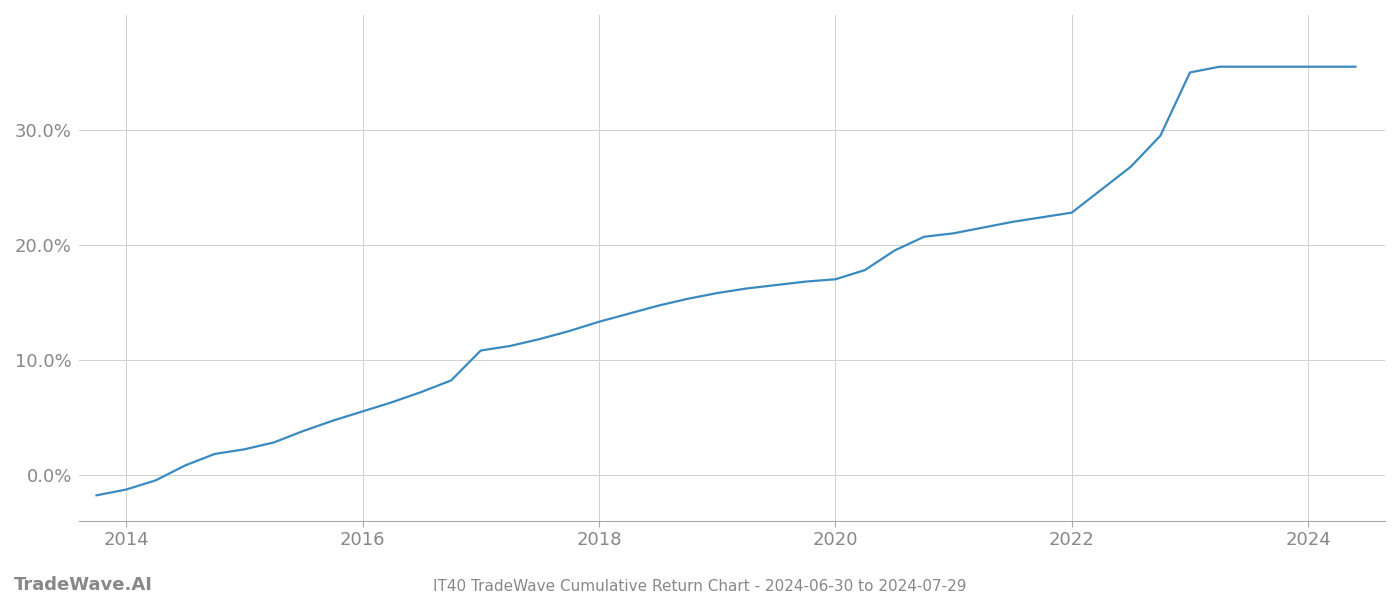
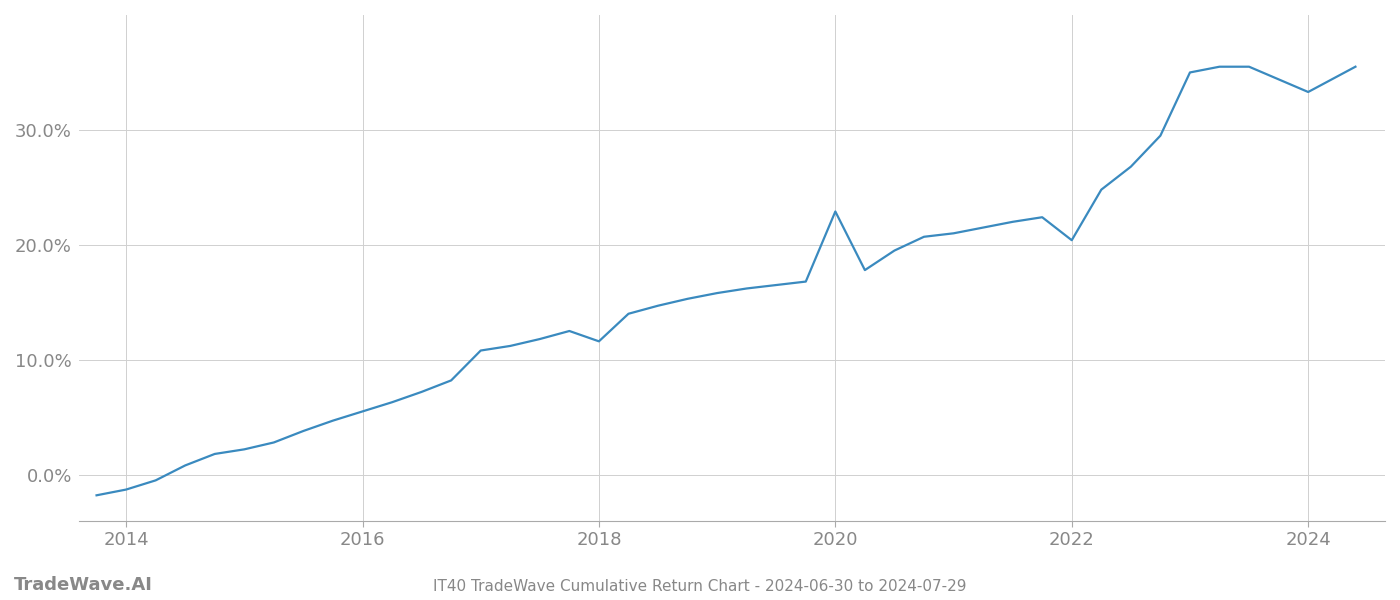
2018: 13.3% -> 11.6%
2020: 17.0% -> 22.9%
2022: 22.8% -> 20.4%
2024: 35.5% -> 33.3%
